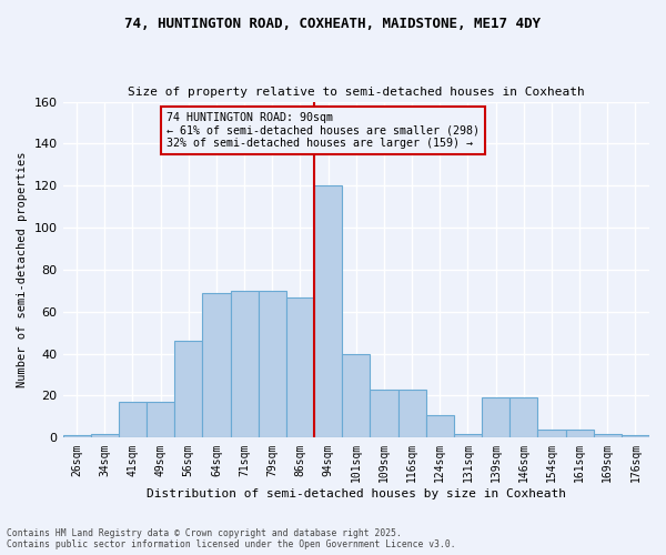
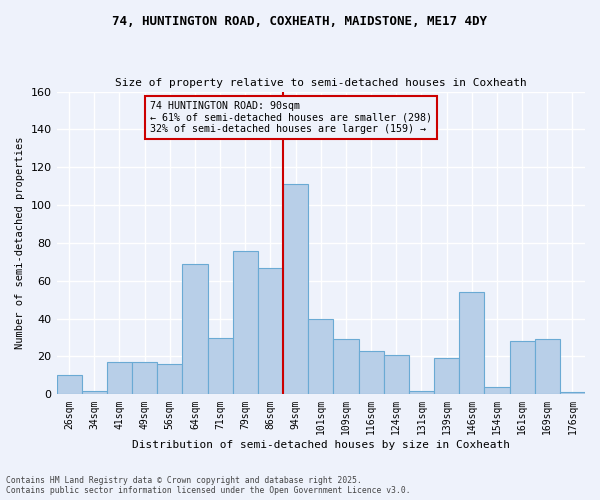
26sqm: 1 -> 10
56sqm: 46 -> 16
71sqm: 70 -> 30
79sqm: 70 -> 76
94sqm: 120 -> 111
109sqm: 23 -> 29
124sqm: 11 -> 21
146sqm: 19 -> 54
161sqm: 4 -> 28
169sqm: 2 -> 29
